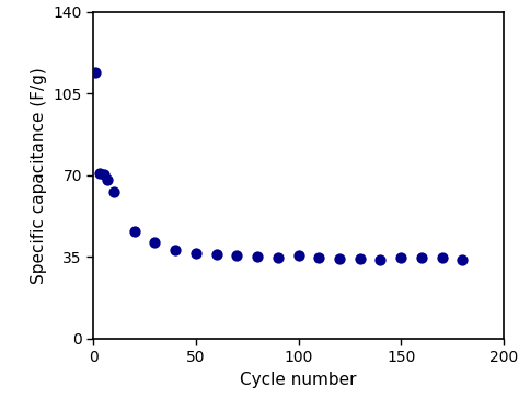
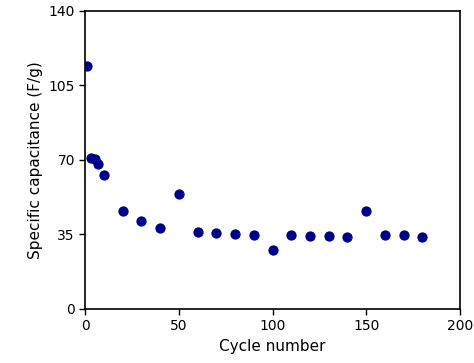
50: 36.5 -> 54.0
100: 35.5 -> 27.5
150: 34.5 -> 46.0
